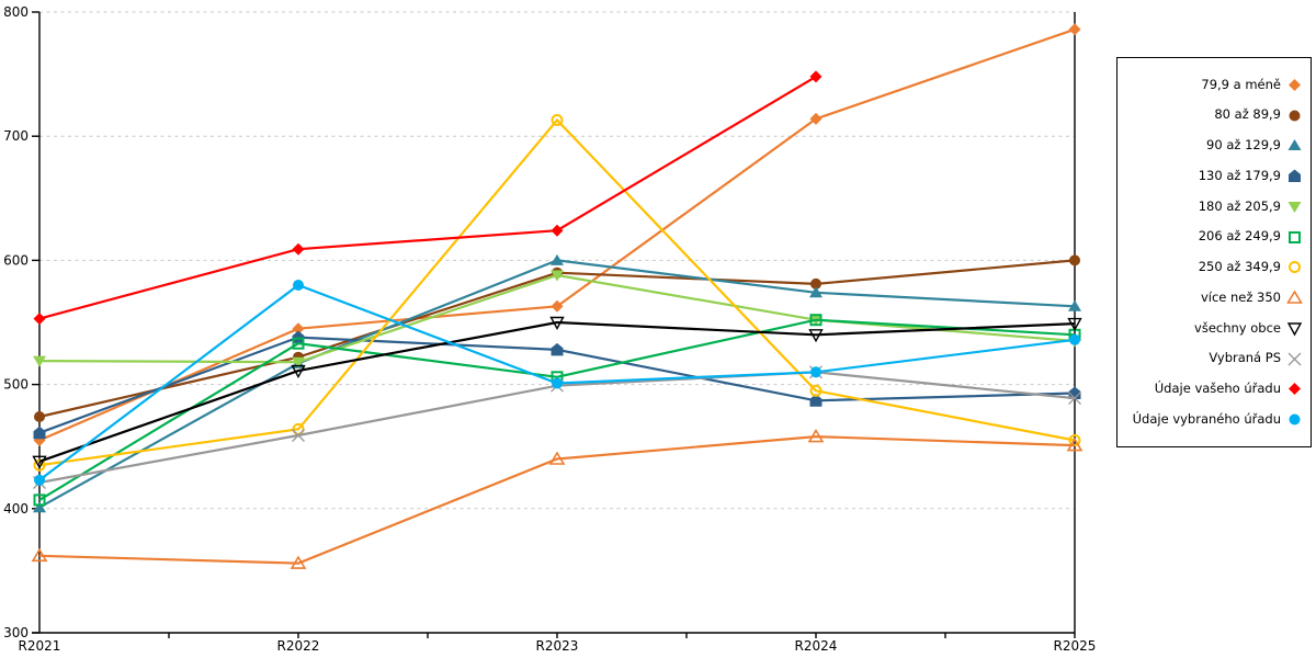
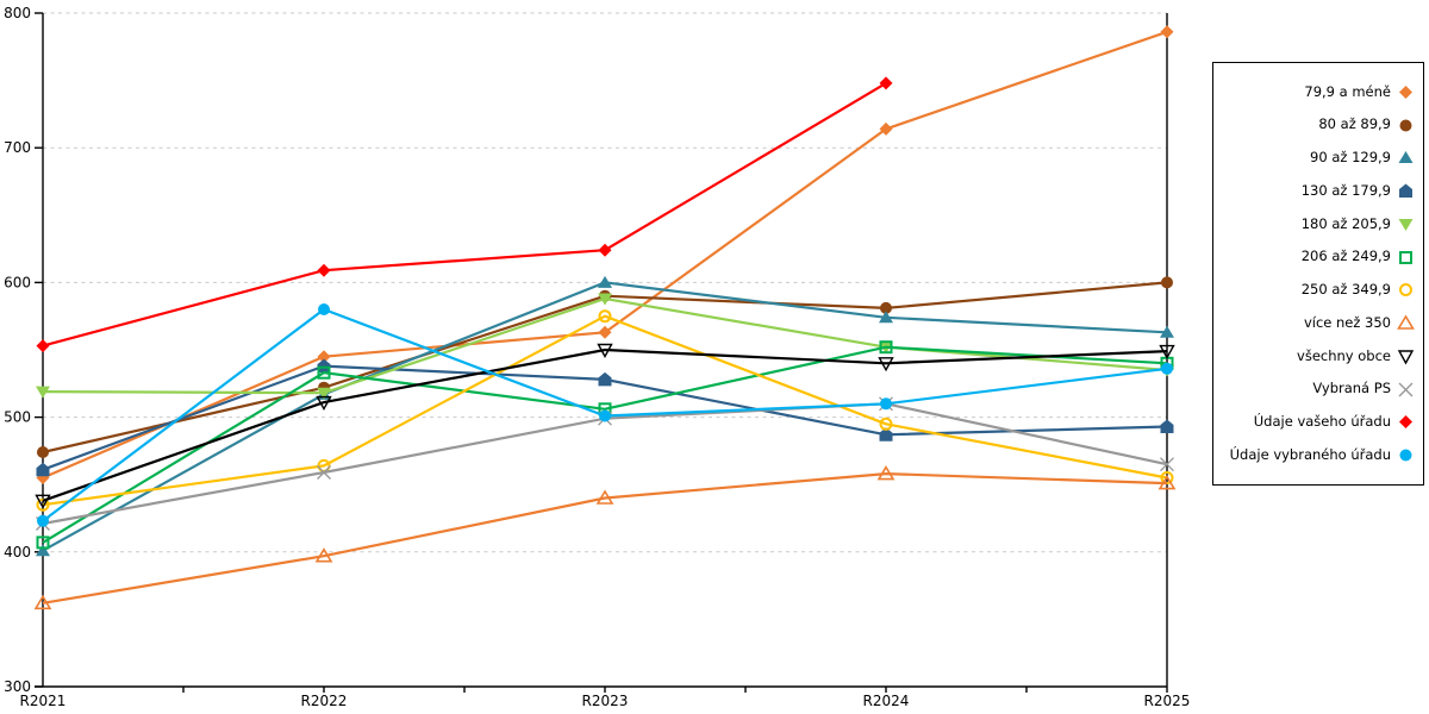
více než 350/R2022: 356 -> 397
250 až 349,9/R2023: 713 -> 575
Vybraná PS/R2025: 489 -> 465
